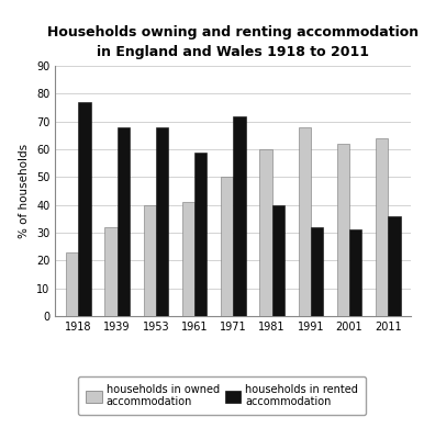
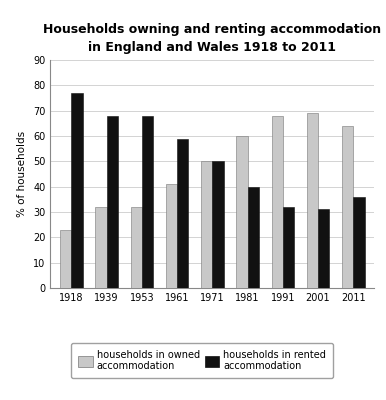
households in owned accommodation/1953: 40 -> 32
households in rented accommodation/1971: 72 -> 50
households in owned accommodation/2001: 62 -> 69
